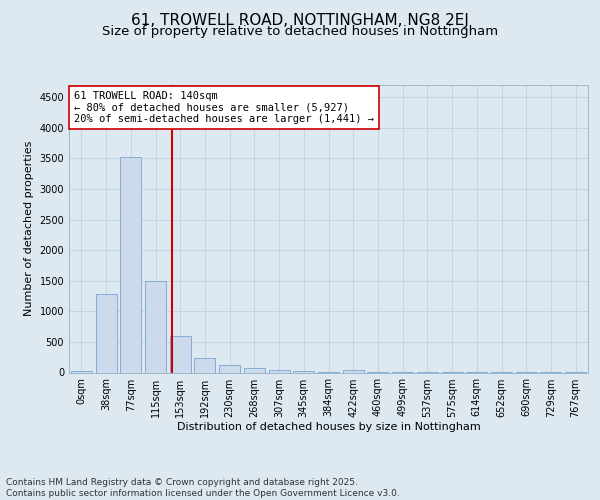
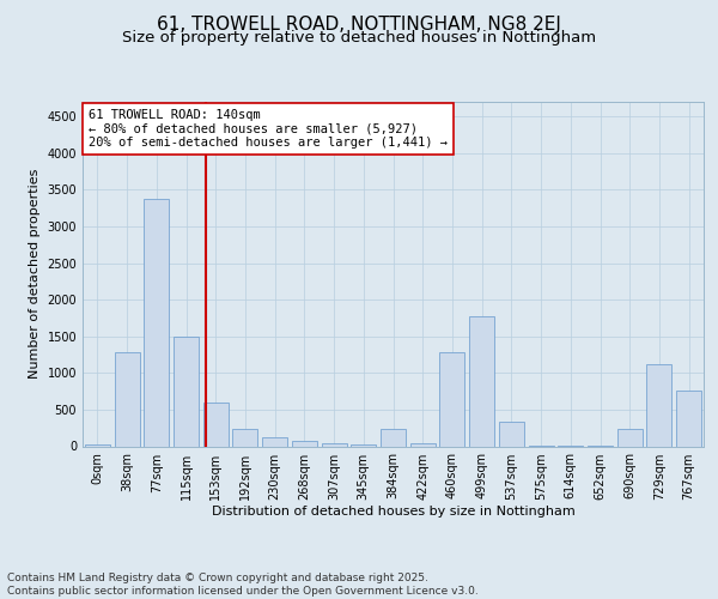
77sqm: 3530 -> 3380
384sqm: 0 -> 240
460sqm: 0 -> 1280
499sqm: 0 -> 1780
537sqm: 0 -> 340
690sqm: 0 -> 240
729sqm: 0 -> 1120
767sqm: 0 -> 760
